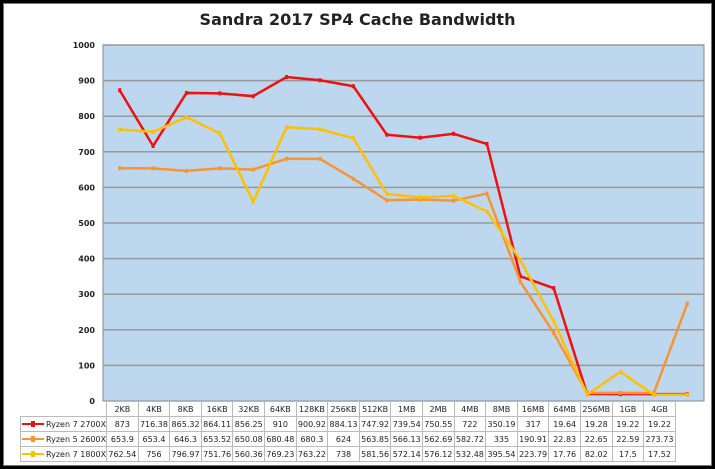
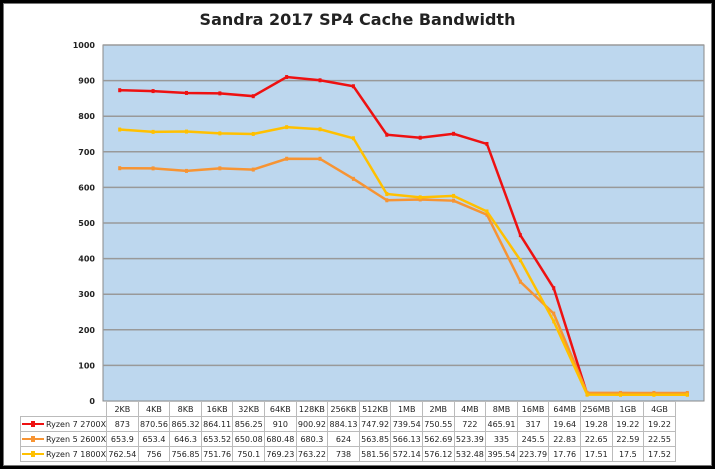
Ryzen 7 2700X/4KB: 716.38 -> 870.56
Ryzen 7 1800X/8KB: 796.97 -> 756.85
Ryzen 7 1800X/32KB: 560.36 -> 750.1
Ryzen 5 2600X/4MB: 582.72 -> 523.39
Ryzen 7 2700X/8MB: 350.19 -> 465.91
Ryzen 5 2600X/16MB: 190.91 -> 245.5
Ryzen 7 1800X/256MB: 82.02 -> 17.51
Ryzen 5 2600X/4GB: 273.73 -> 22.55
